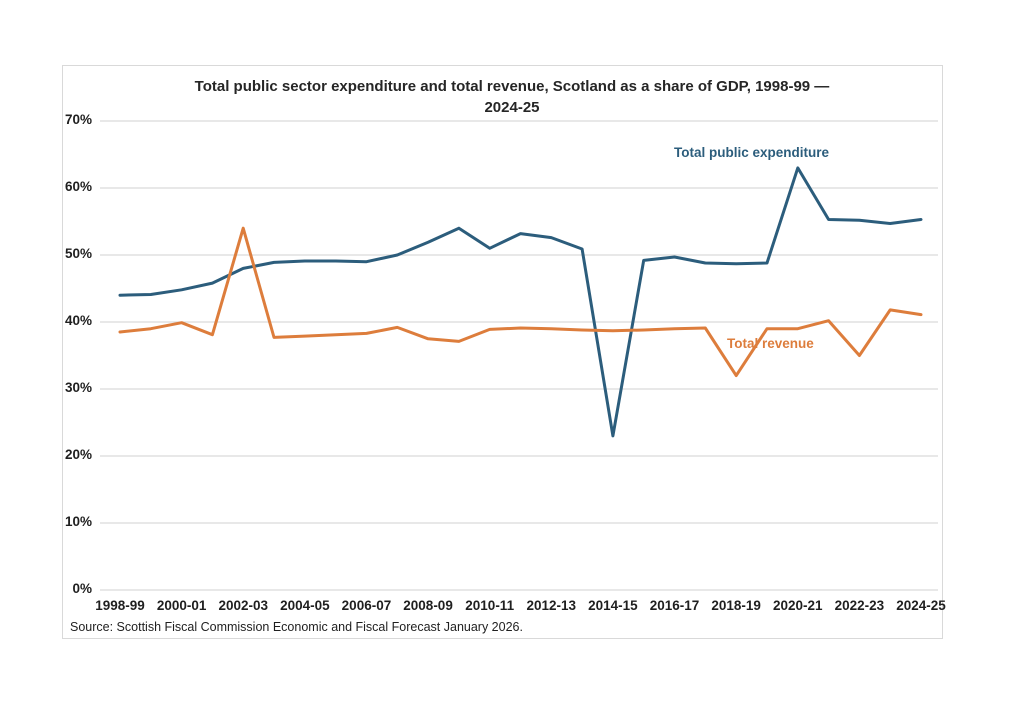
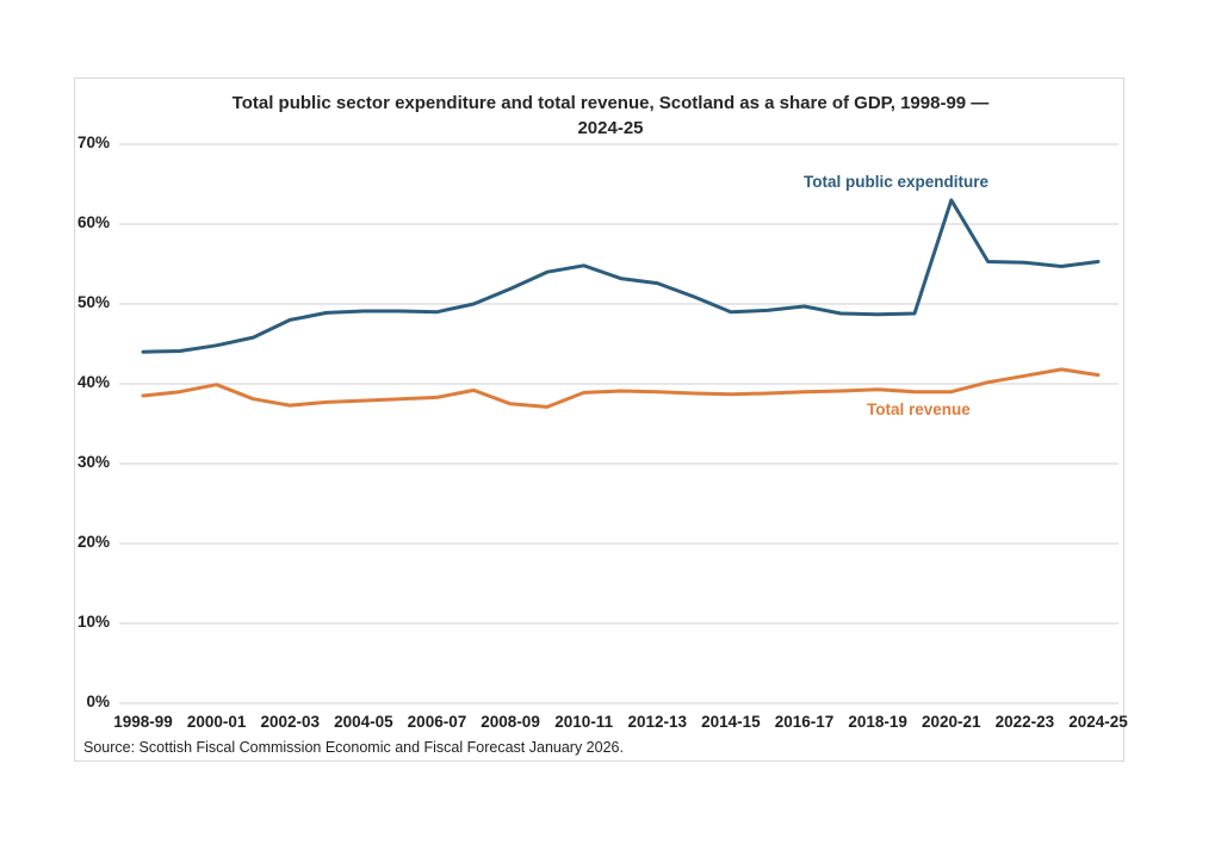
Total revenue/2002-03: 54% -> 37%
Total public expenditure/2010-11: 51% -> 55%
Total public expenditure/2014-15: 23% -> 49%
Total revenue/2018-19: 32% -> 39%
Total revenue/2022-23: 35% -> 41%
